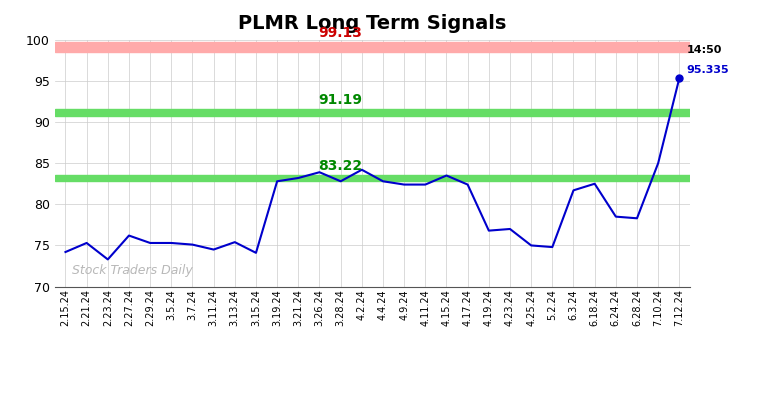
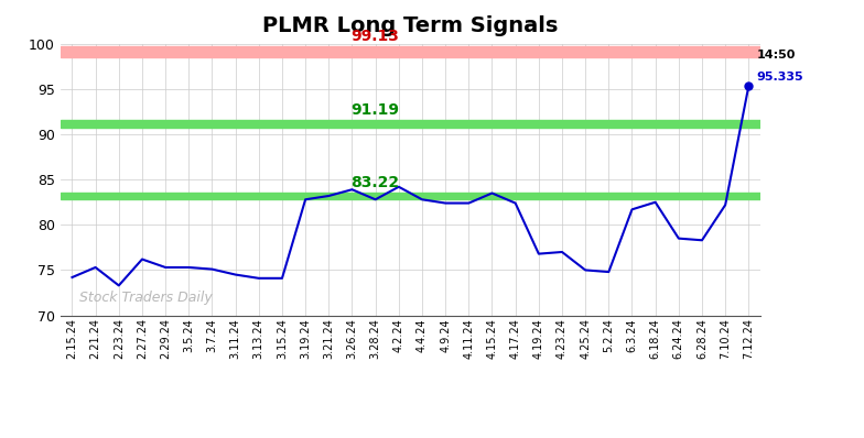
3.13.24: 75.4 -> 74.1
7.10.24: 85.0 -> 82.2
